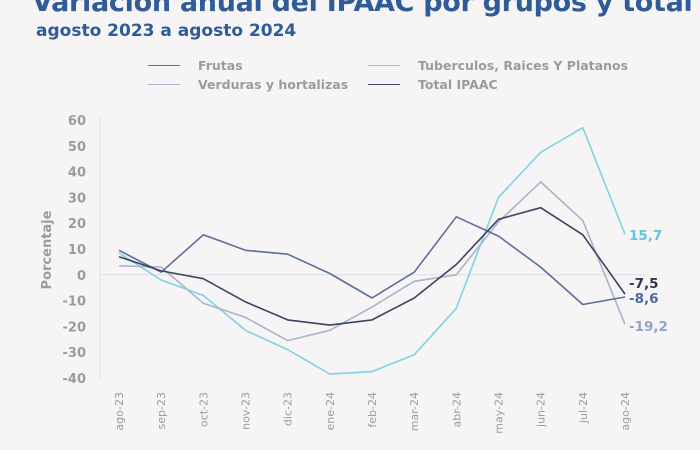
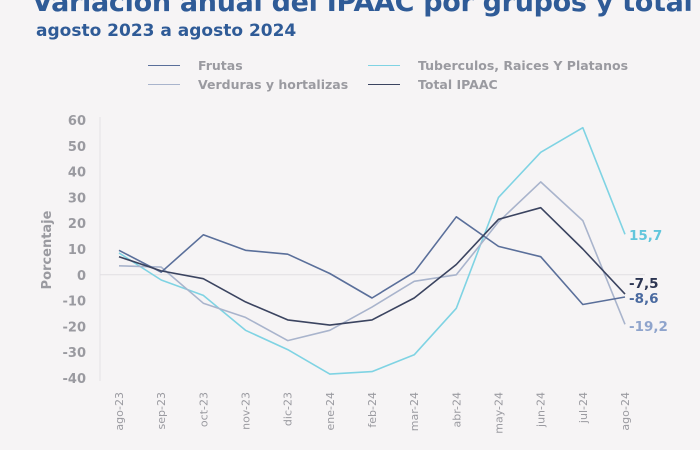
Frutas/may-24: 15 -> 11
Frutas/jun-24: 3 -> 7
Total IPAAC/jul-24: 16 -> 10
